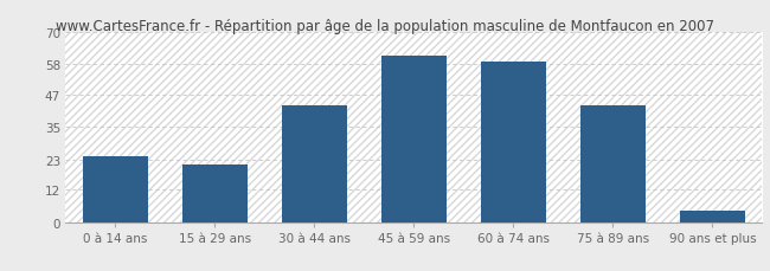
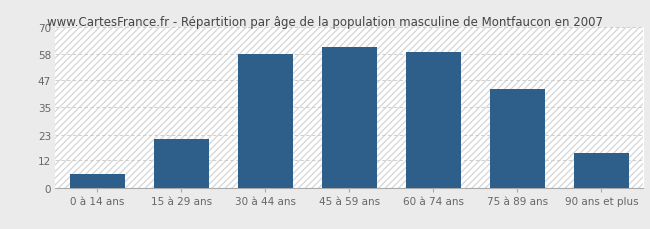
0 à 14 ans: 24 -> 6
30 à 44 ans: 43 -> 58
90 ans et plus: 4 -> 15
